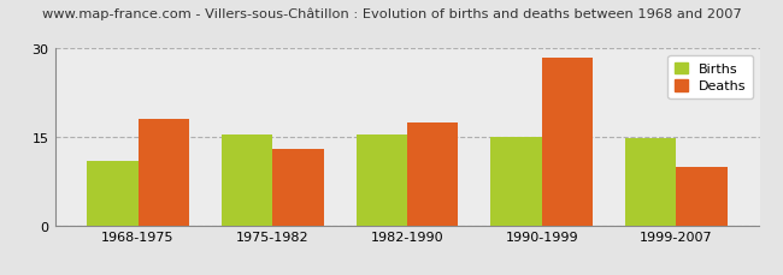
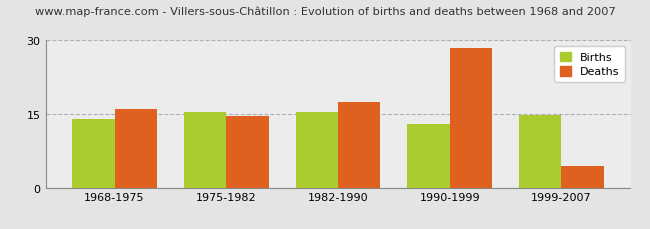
Births/1968-1975: 11.0 -> 14.0
Deaths/1968-1975: 18.0 -> 16.0
Deaths/1975-1982: 13.0 -> 14.5
Births/1990-1999: 15.0 -> 13.0
Deaths/1999-2007: 10.0 -> 4.5
